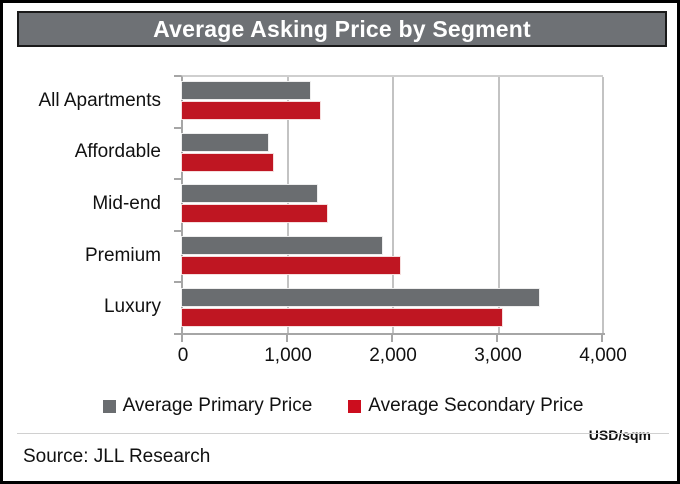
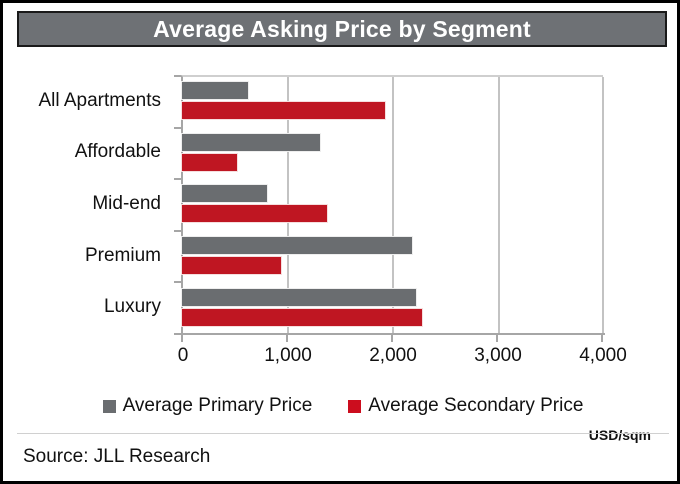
Average Primary Price/All Apartments: 1230 -> 640
Average Secondary Price/All Apartments: 1330 -> 1940
Average Primary Price/Affordable: 830 -> 1330
Average Secondary Price/Affordable: 880 -> 540
Average Primary Price/Mid-end: 1300 -> 820
Average Primary Price/Premium: 1910 -> 2200
Average Secondary Price/Premium: 2090 -> 960
Average Primary Price/Luxury: 3400 -> 2240
Average Secondary Price/Luxury: 3050 -> 2290
